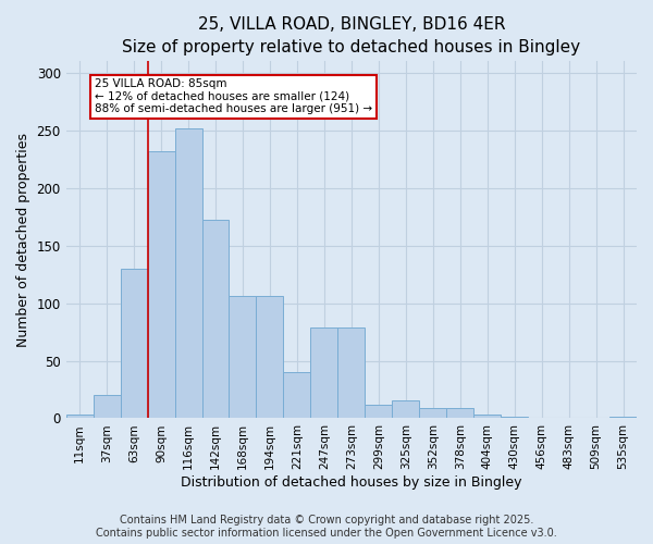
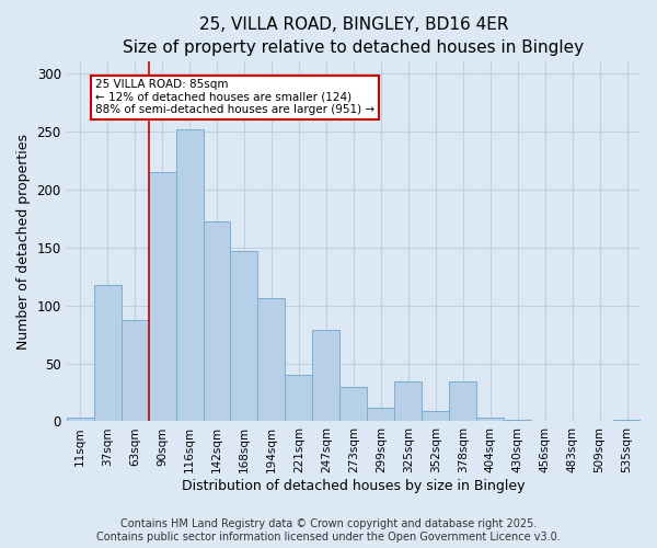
37sqm: 20 -> 118
63sqm: 130 -> 87
90sqm: 232 -> 215
168sqm: 106 -> 147
273sqm: 79 -> 30
325sqm: 16 -> 34
378sqm: 9 -> 34
